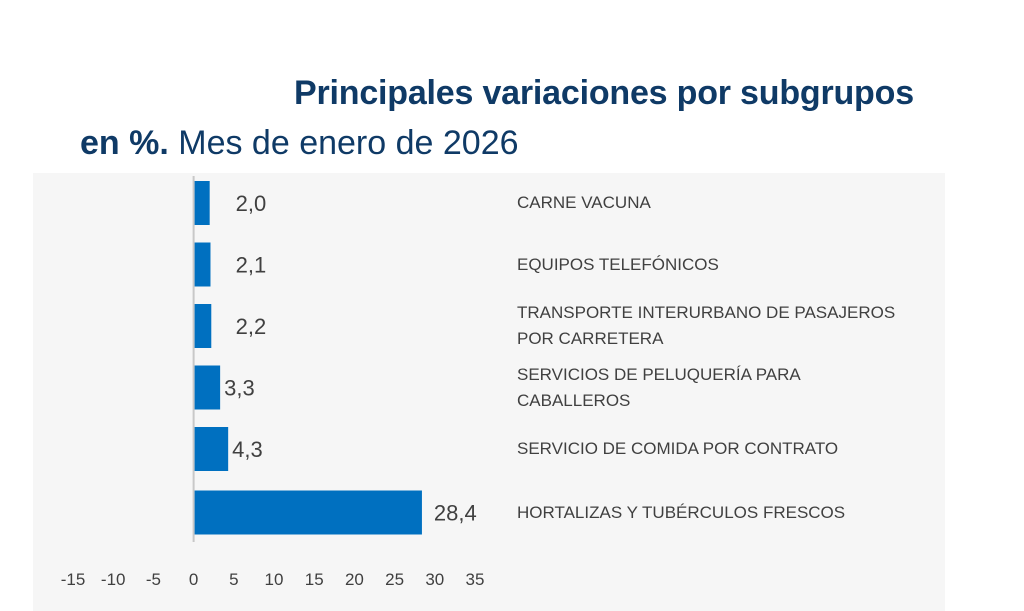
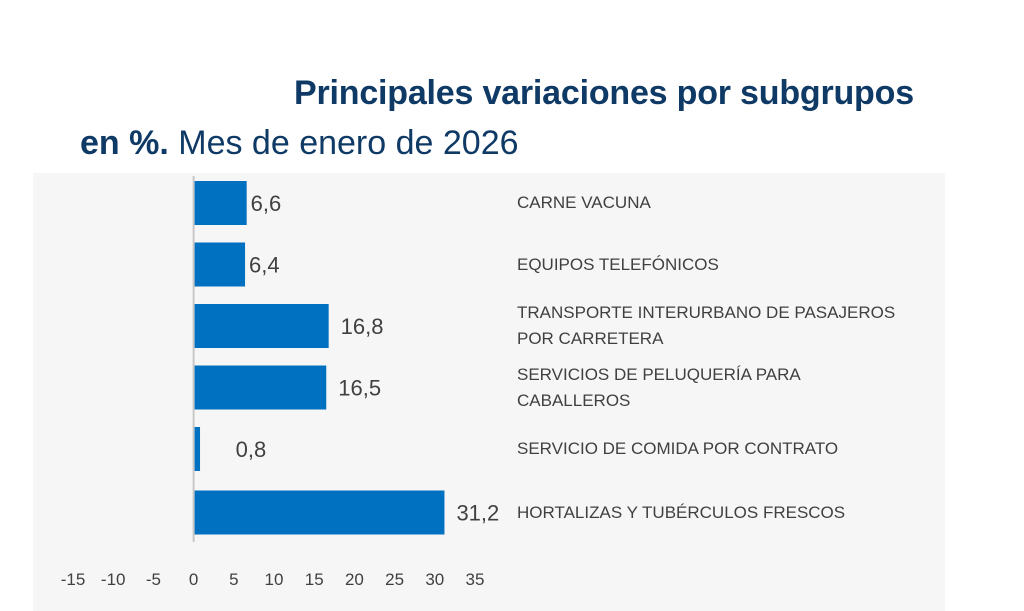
CARNE VACUNA: 2,0 -> 6,6
EQUIPOS TELEFÓNICOS: 2,1 -> 6,4
TRANSPORTE INTERURBANO DE PASAJEROS POR CARRETERA: 2,2 -> 16,8
SERVICIOS DE PELUQUERÍA PARA CABALLEROS: 3,3 -> 16,5
SERVICIO DE COMIDA POR CONTRATO: 4,3 -> 0,8
HORTALIZAS Y TUBÉRCULOS FRESCOS: 28,4 -> 31,2
